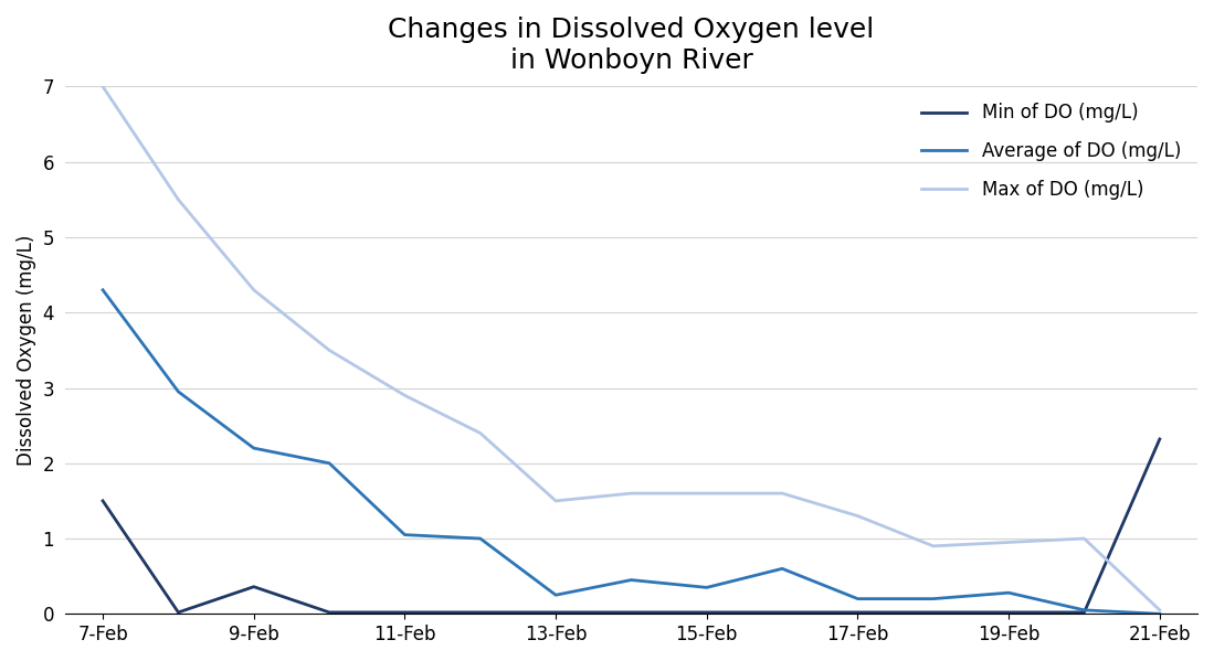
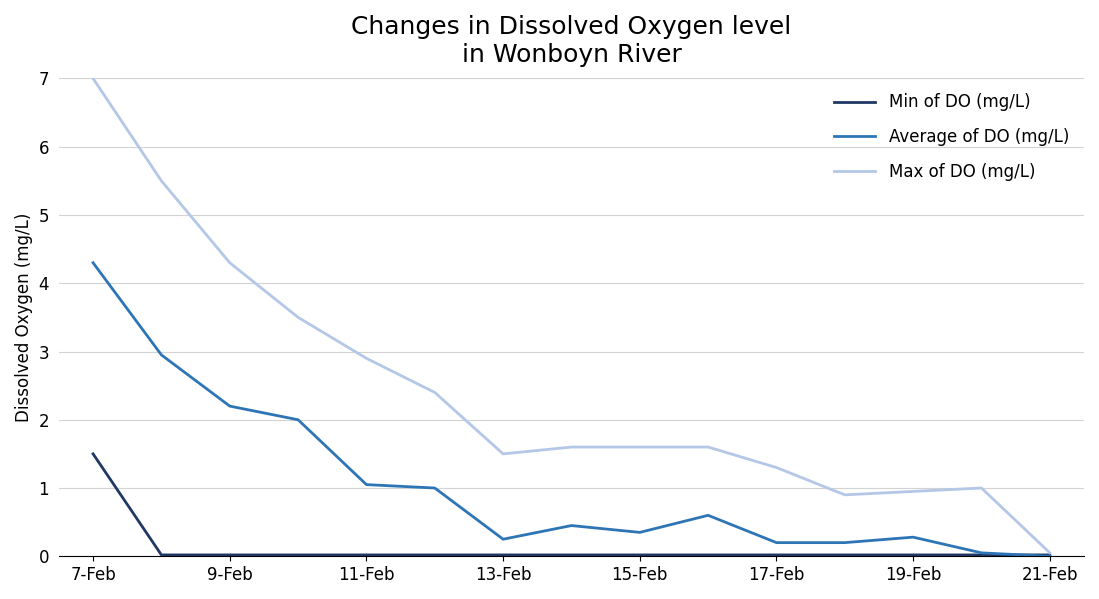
Min of DO (mg/L)/9-Feb: 0.36 -> 0.02
Min of DO (mg/L)/21-Feb: 2.32 -> 0.02
